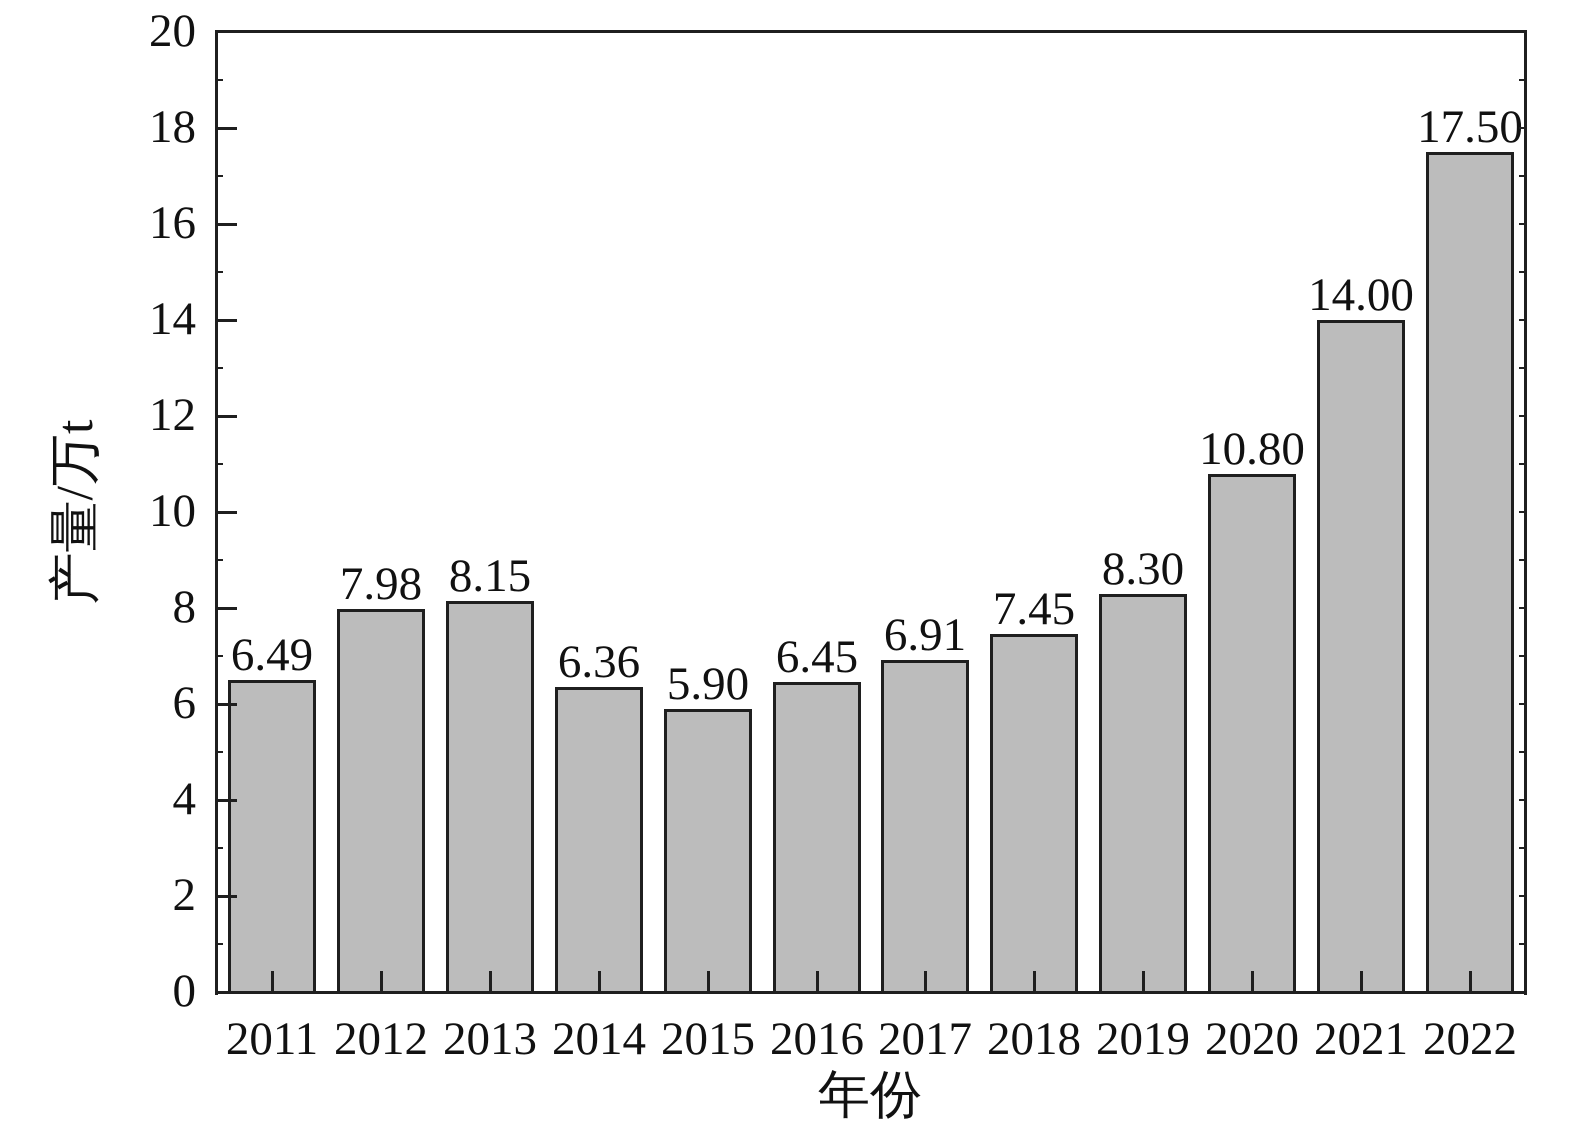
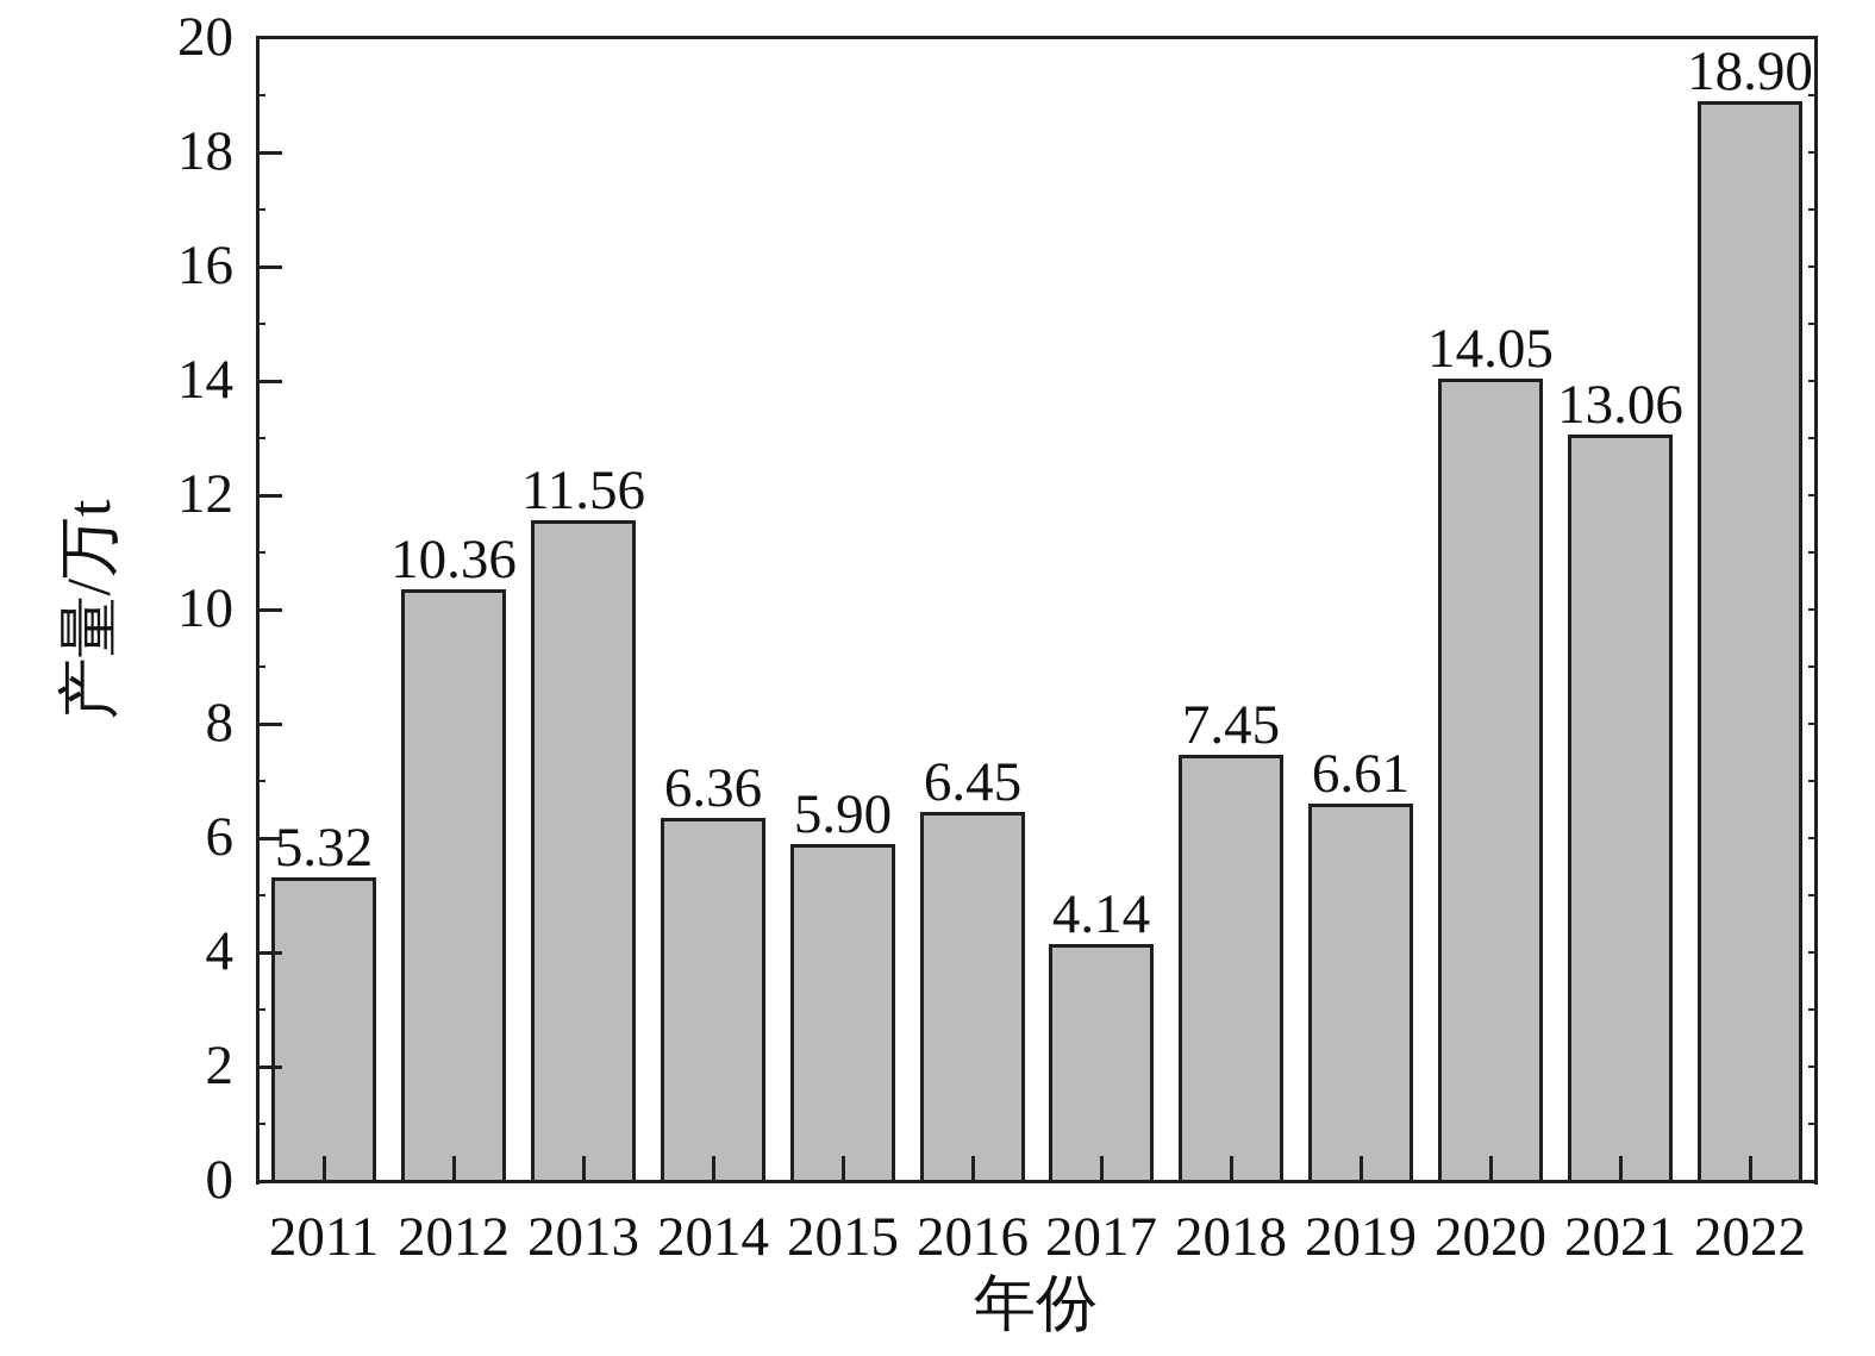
2011: 6.49 -> 5.32
2012: 7.98 -> 10.36
2013: 8.15 -> 11.56
2017: 6.91 -> 4.14
2019: 8.30 -> 6.61
2020: 10.80 -> 14.05
2021: 14.00 -> 13.06
2022: 17.50 -> 18.90
